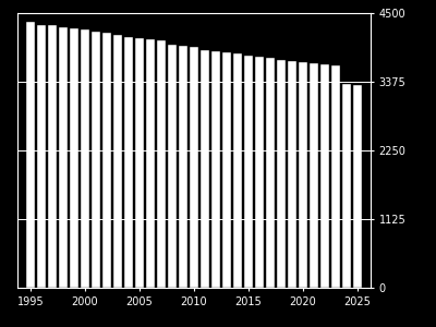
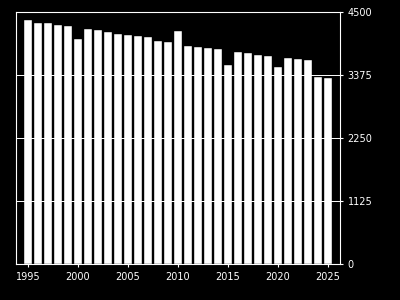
2000: 4230 -> 4020
2010: 3950 -> 4160
2015: 3810 -> 3560
2020: 3700 -> 3520
